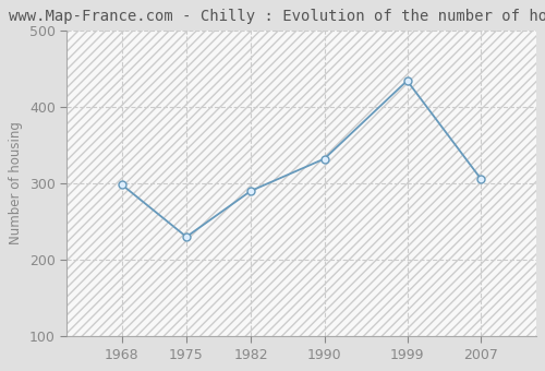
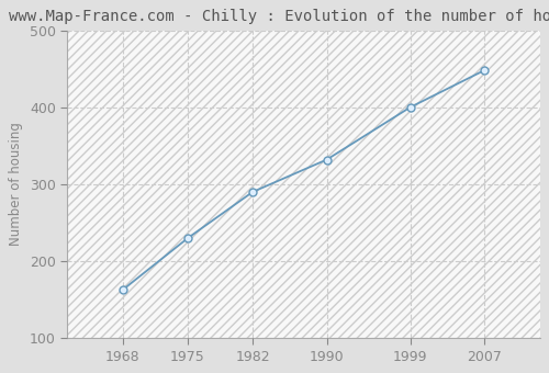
1968: 298 -> 163
1999: 434 -> 400
2007: 306 -> 448
